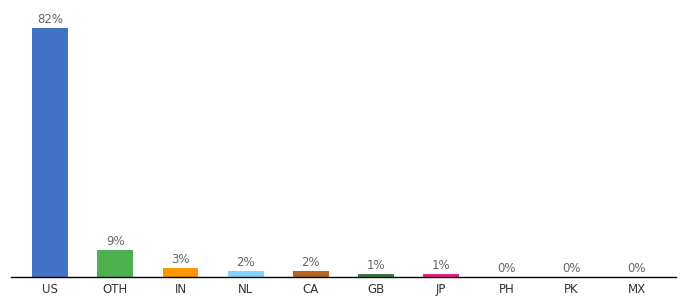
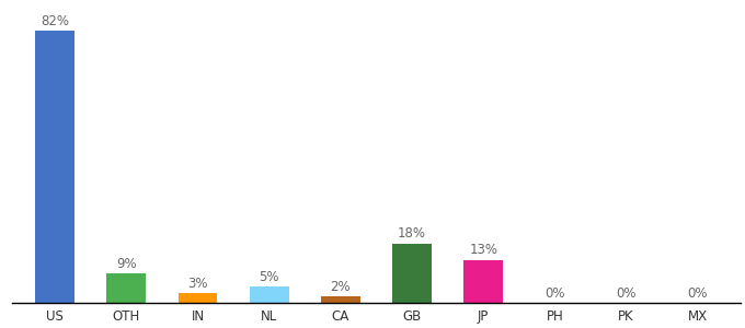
NL: 2% -> 5%
GB: 1% -> 18%
JP: 1% -> 13%
